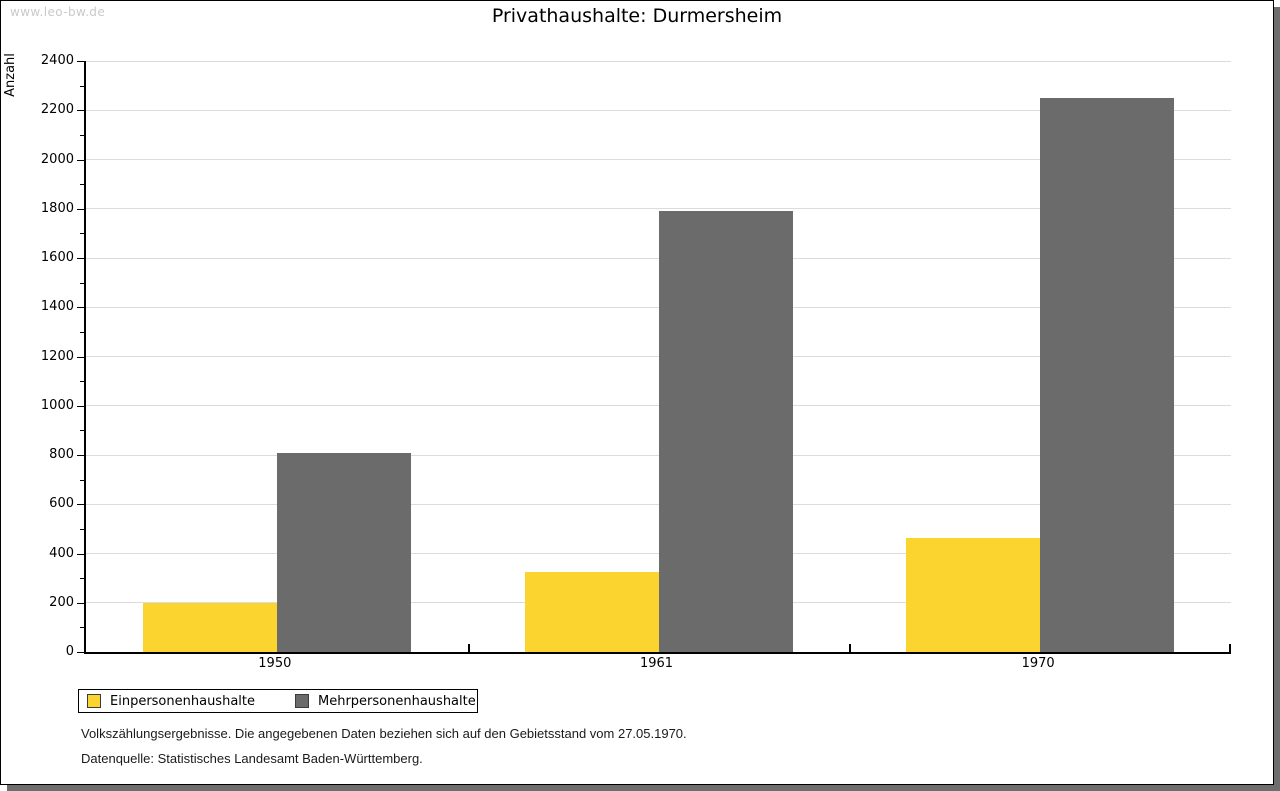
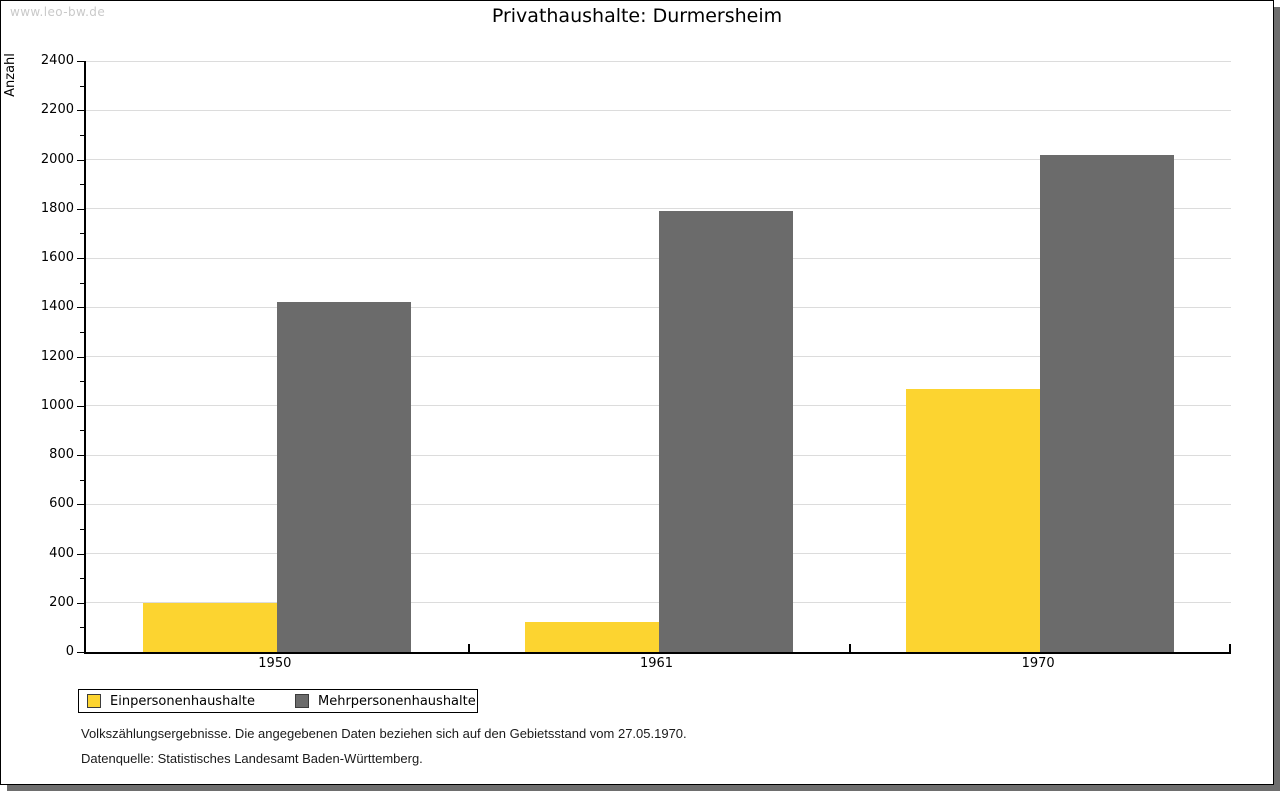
Mehrpersonenhaushalte/1950: 810 -> 1420
Einpersonenhaushalte/1961: 320 -> 120
Einpersonenhaushalte/1970: 460 -> 1070
Mehrpersonenhaushalte/1970: 2250 -> 2020
